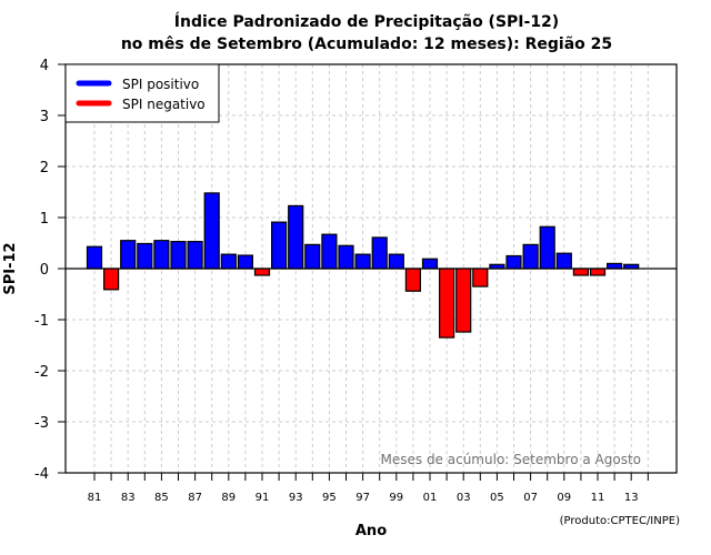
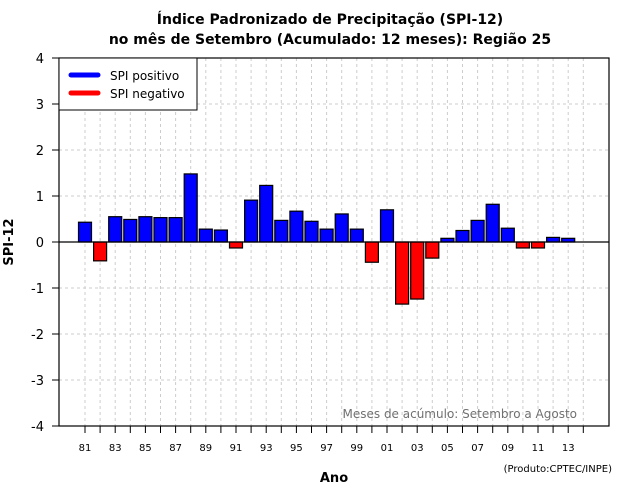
01: 0.2 -> 0.7
